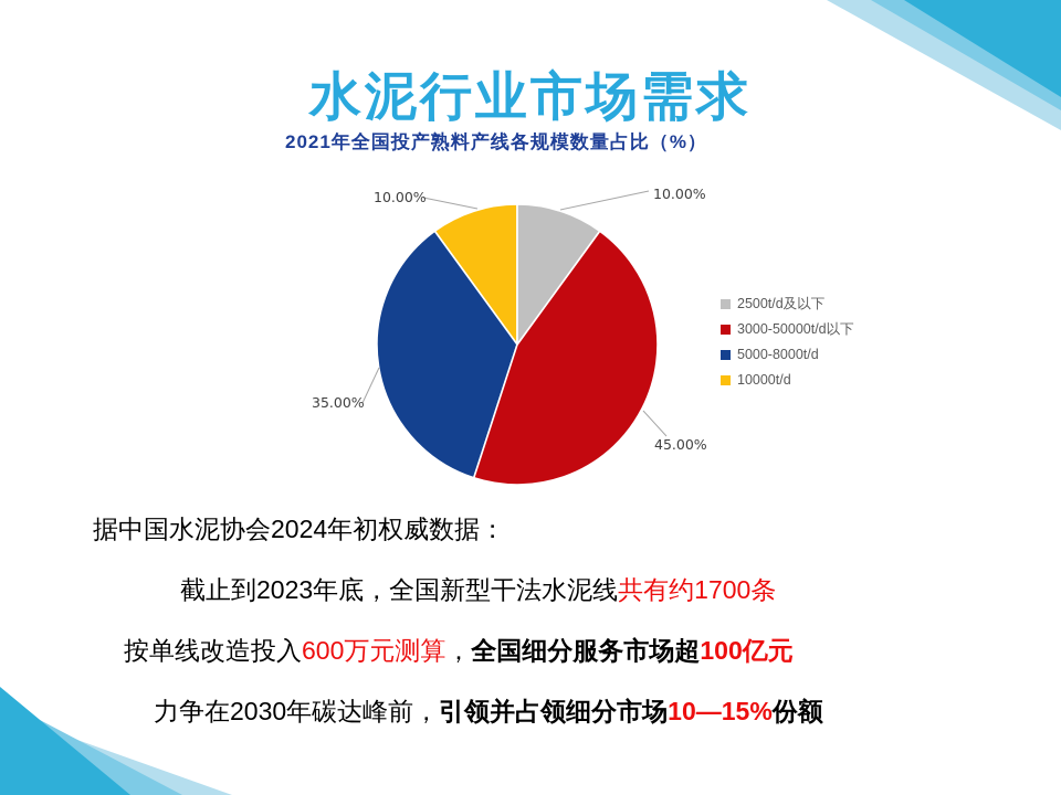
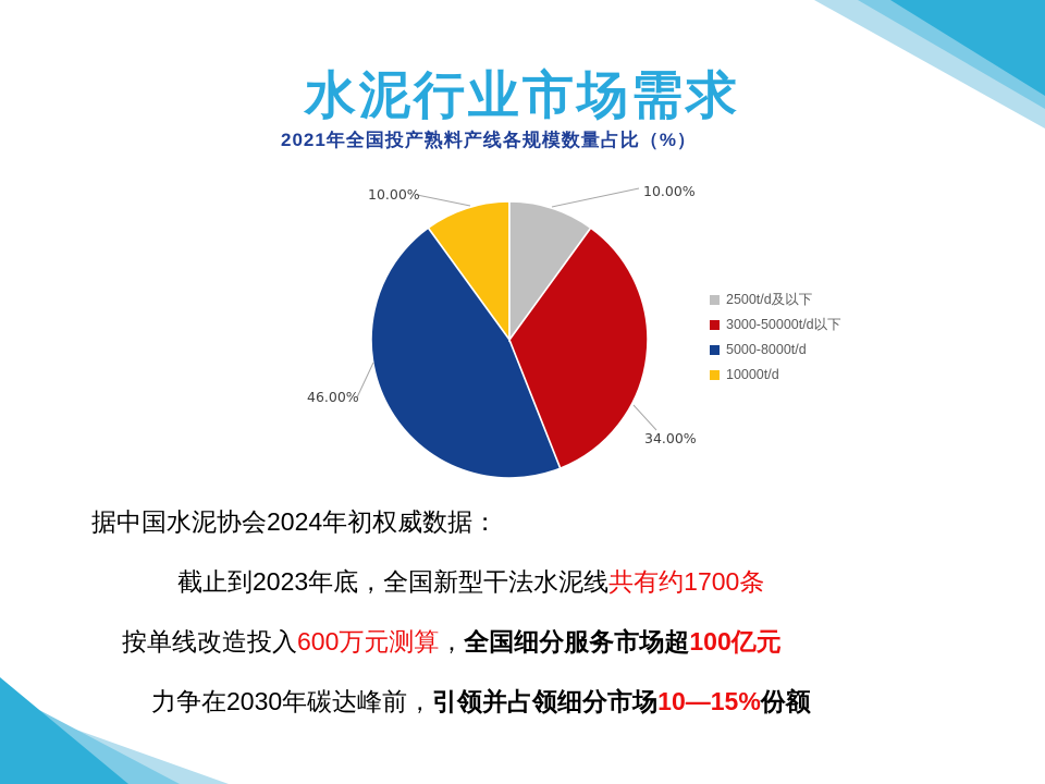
3000-50000t/d以下: 45.00% -> 34.00%
5000-8000t/d: 35.00% -> 46.00%
